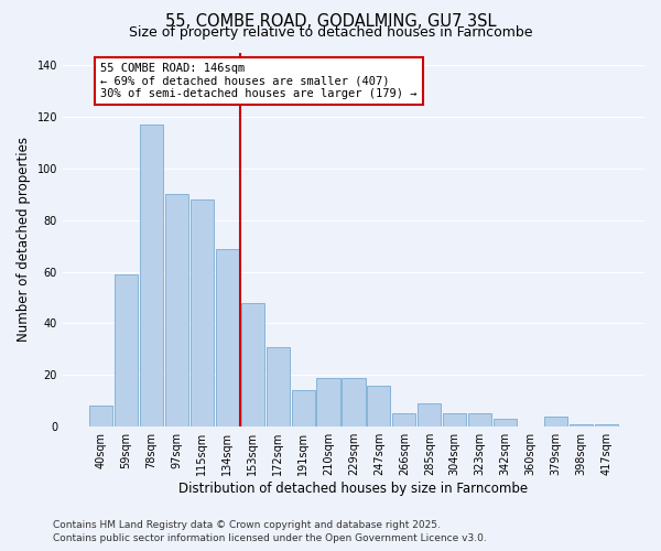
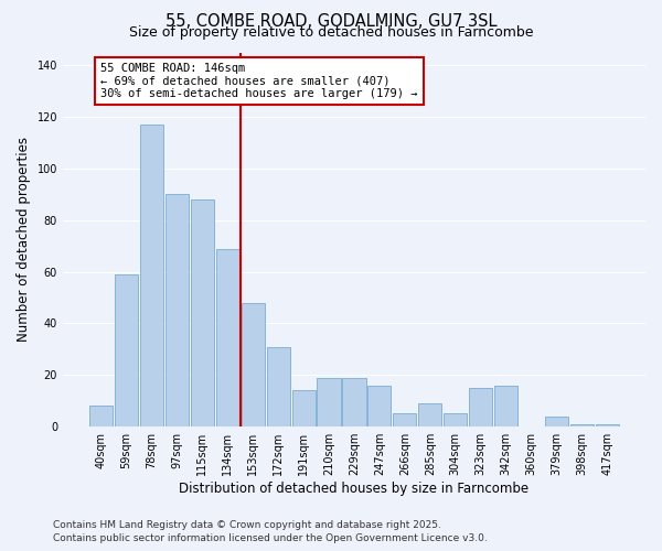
323sqm: 5 -> 15
342sqm: 3 -> 16
